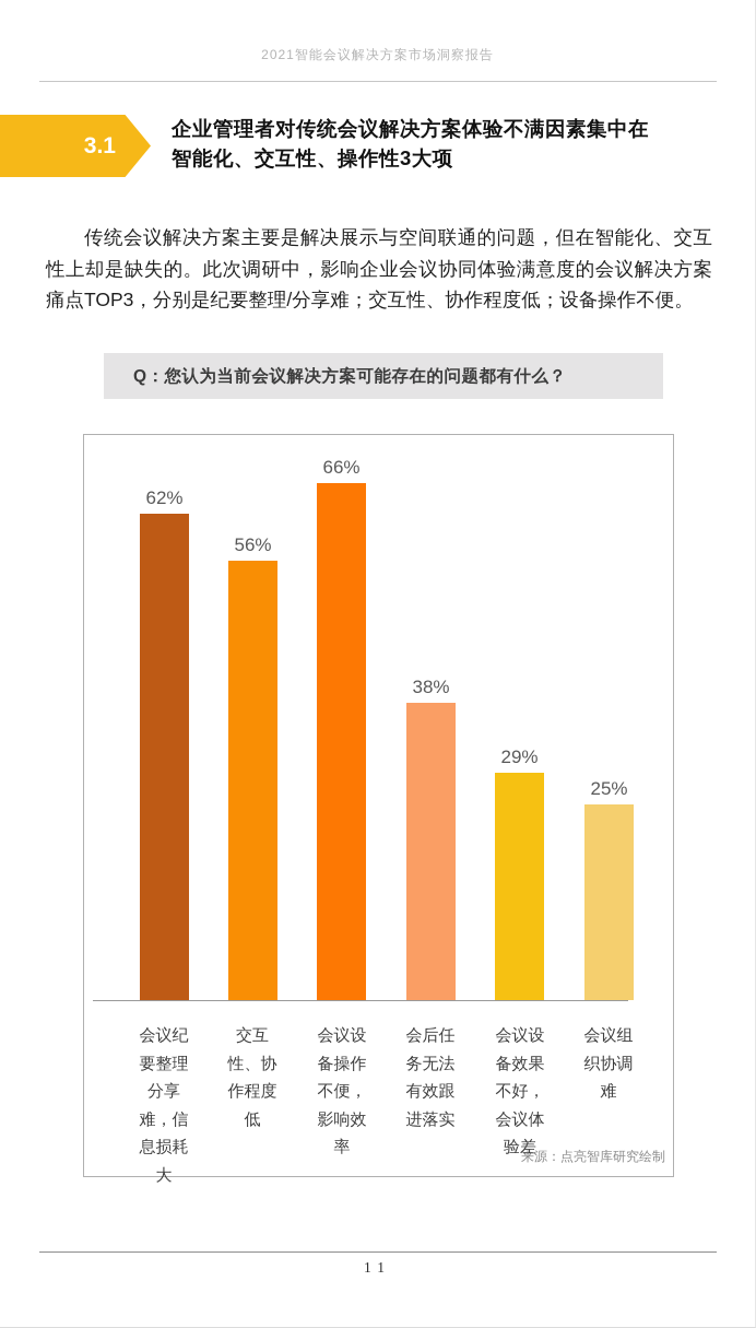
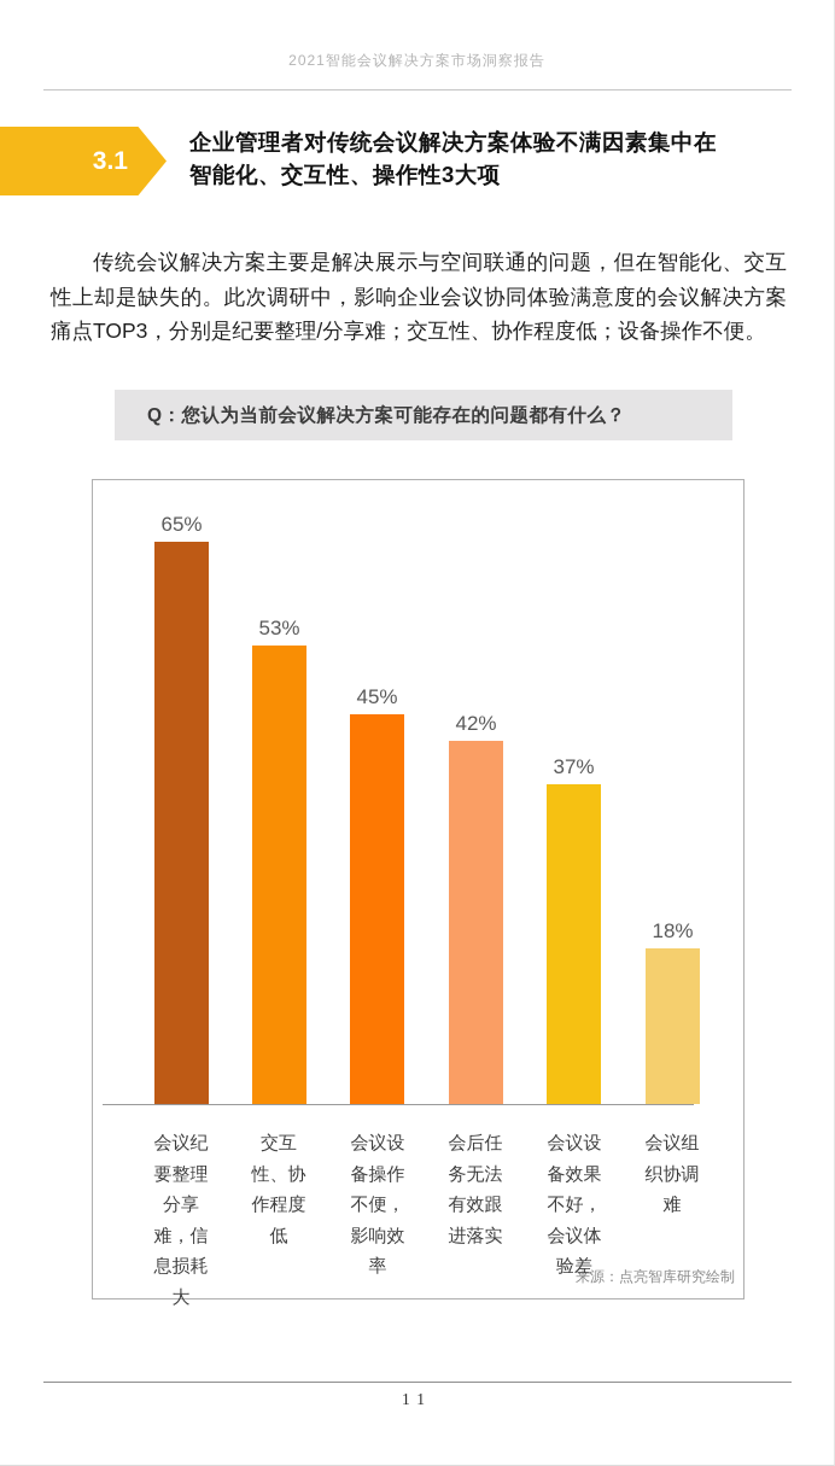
会议纪要整理分享难，信息损耗大: 62% -> 65%
交互性、协作程度低: 56% -> 53%
会议设备操作不便，影响效率: 66% -> 45%
会后任务无法有效跟进落实: 38% -> 42%
会议设备效果不好，会议体验差: 29% -> 37%
会议组织协调难: 25% -> 18%
